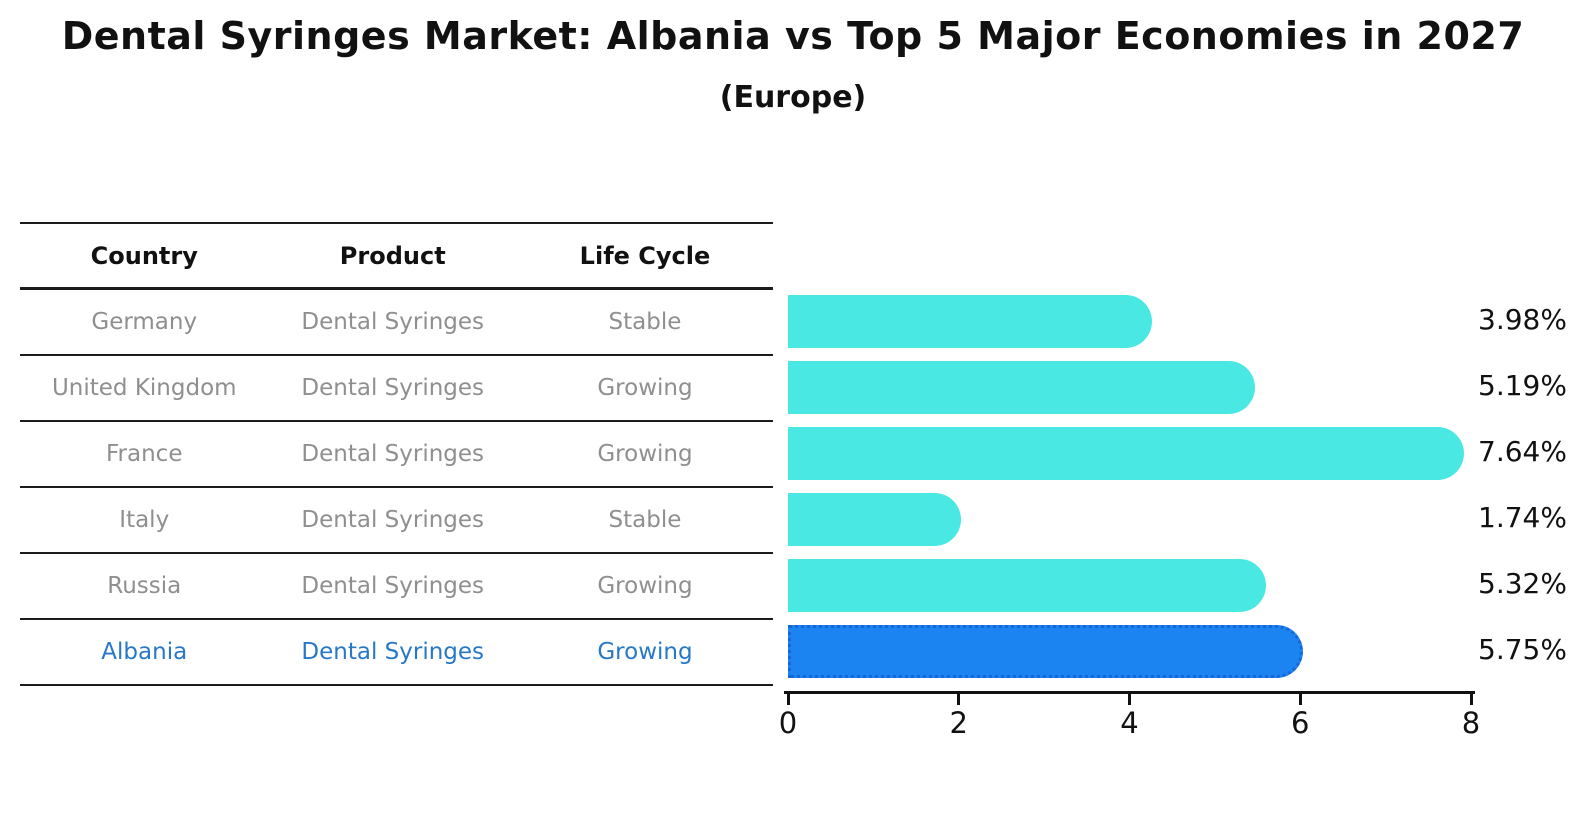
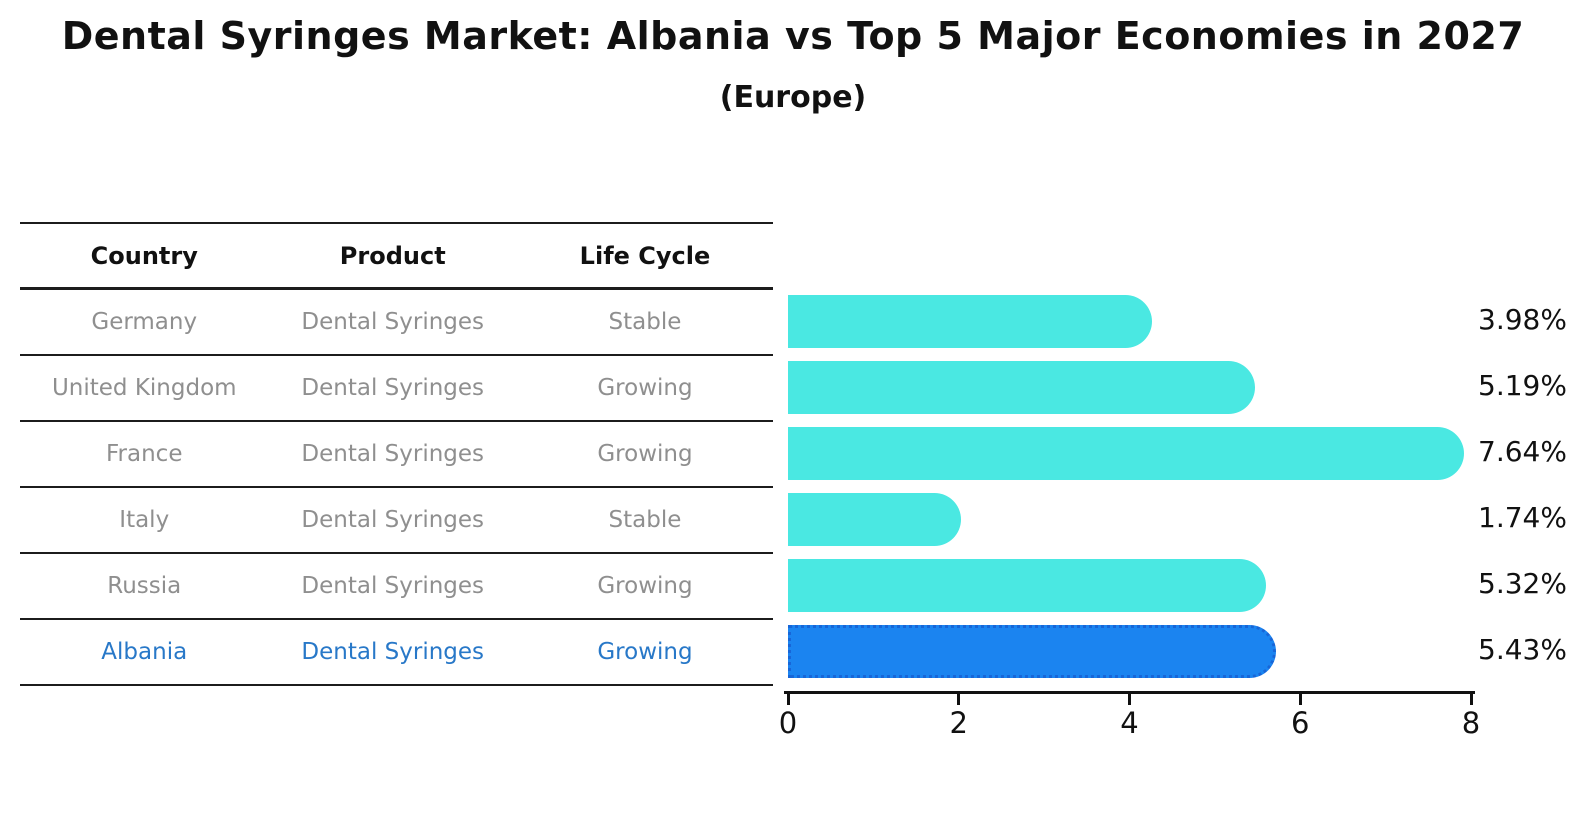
Albania: 5.75% -> 5.43%
